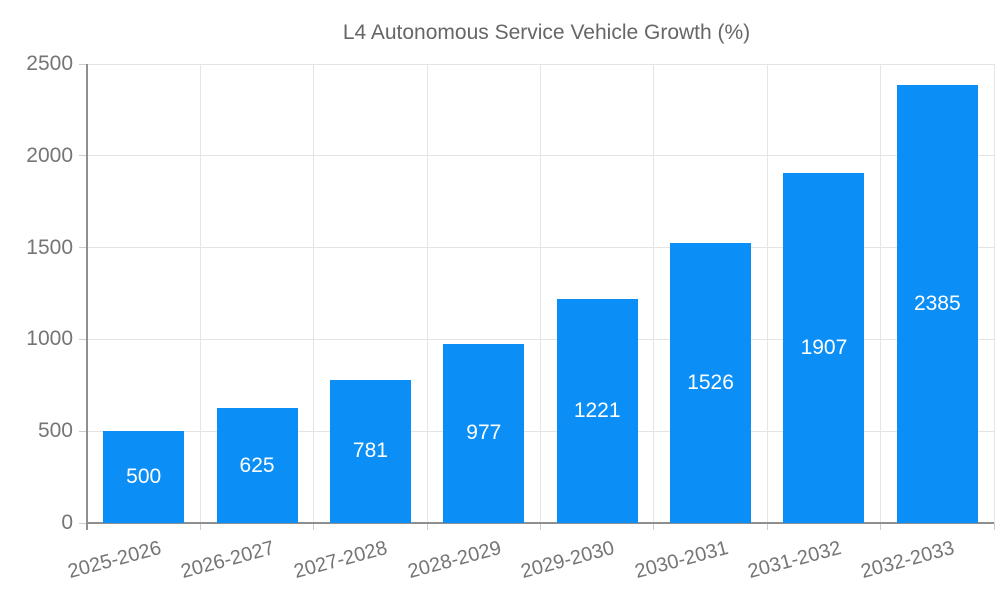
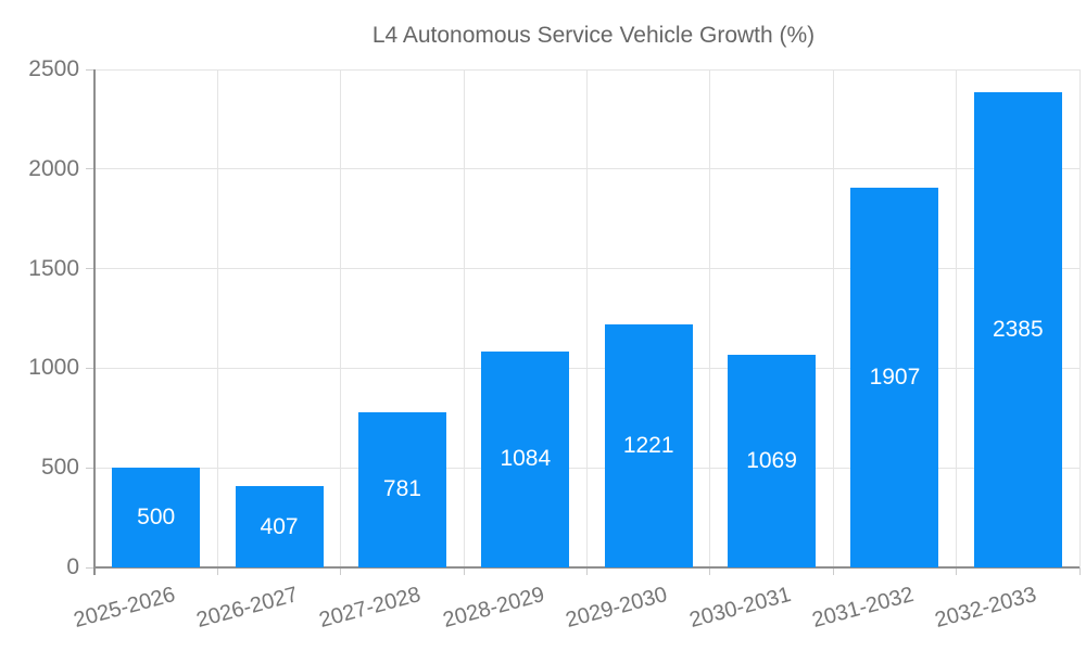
2026-2027: 625 -> 407
2028-2029: 977 -> 1084
2030-2031: 1526 -> 1069
